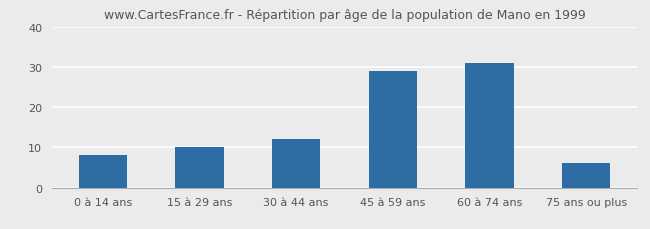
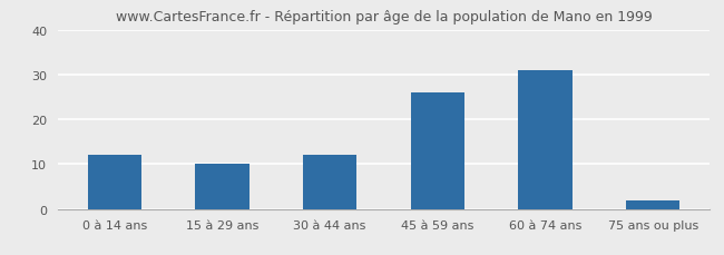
0 à 14 ans: 8 -> 12
45 à 59 ans: 29 -> 26
75 ans ou plus: 6 -> 2
